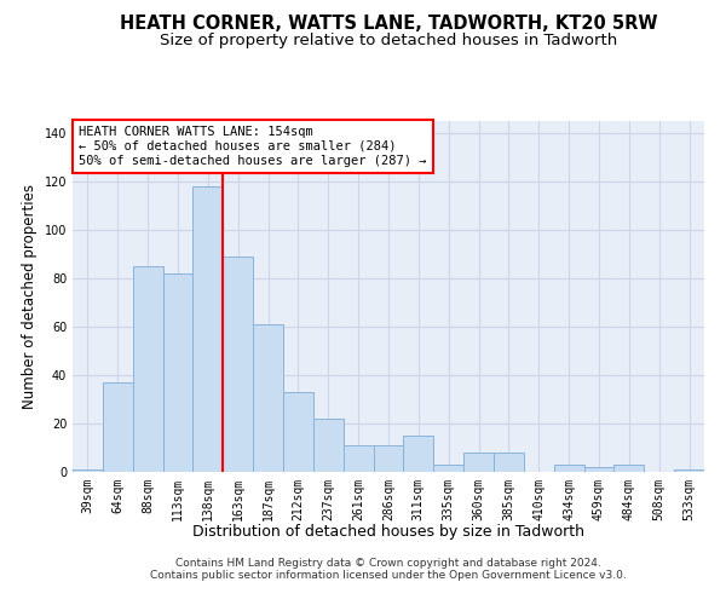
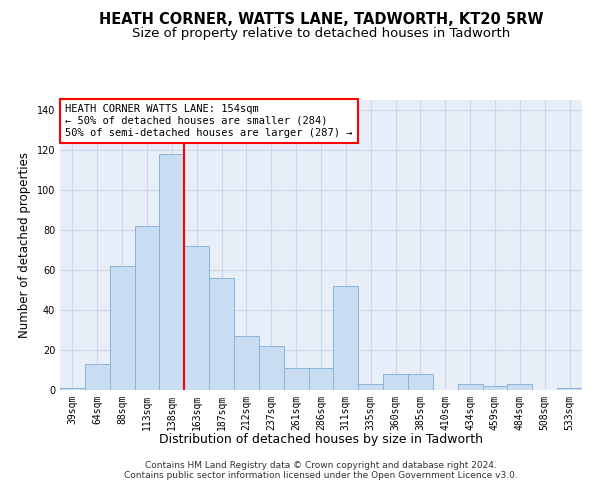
64sqm: 37 -> 13
88sqm: 85 -> 62
163sqm: 89 -> 72
187sqm: 61 -> 56
212sqm: 33 -> 27
311sqm: 15 -> 52
